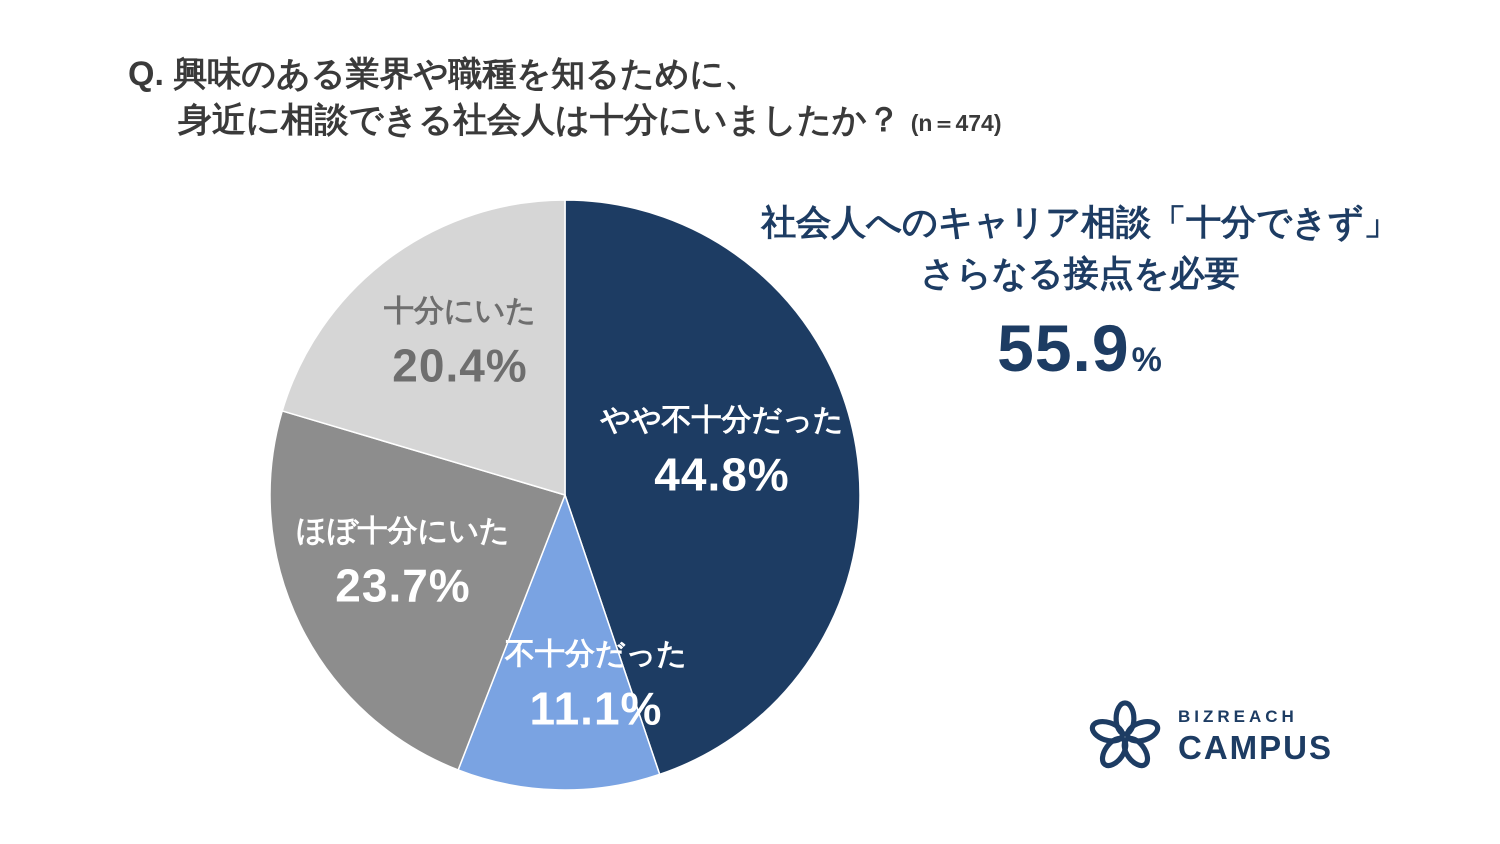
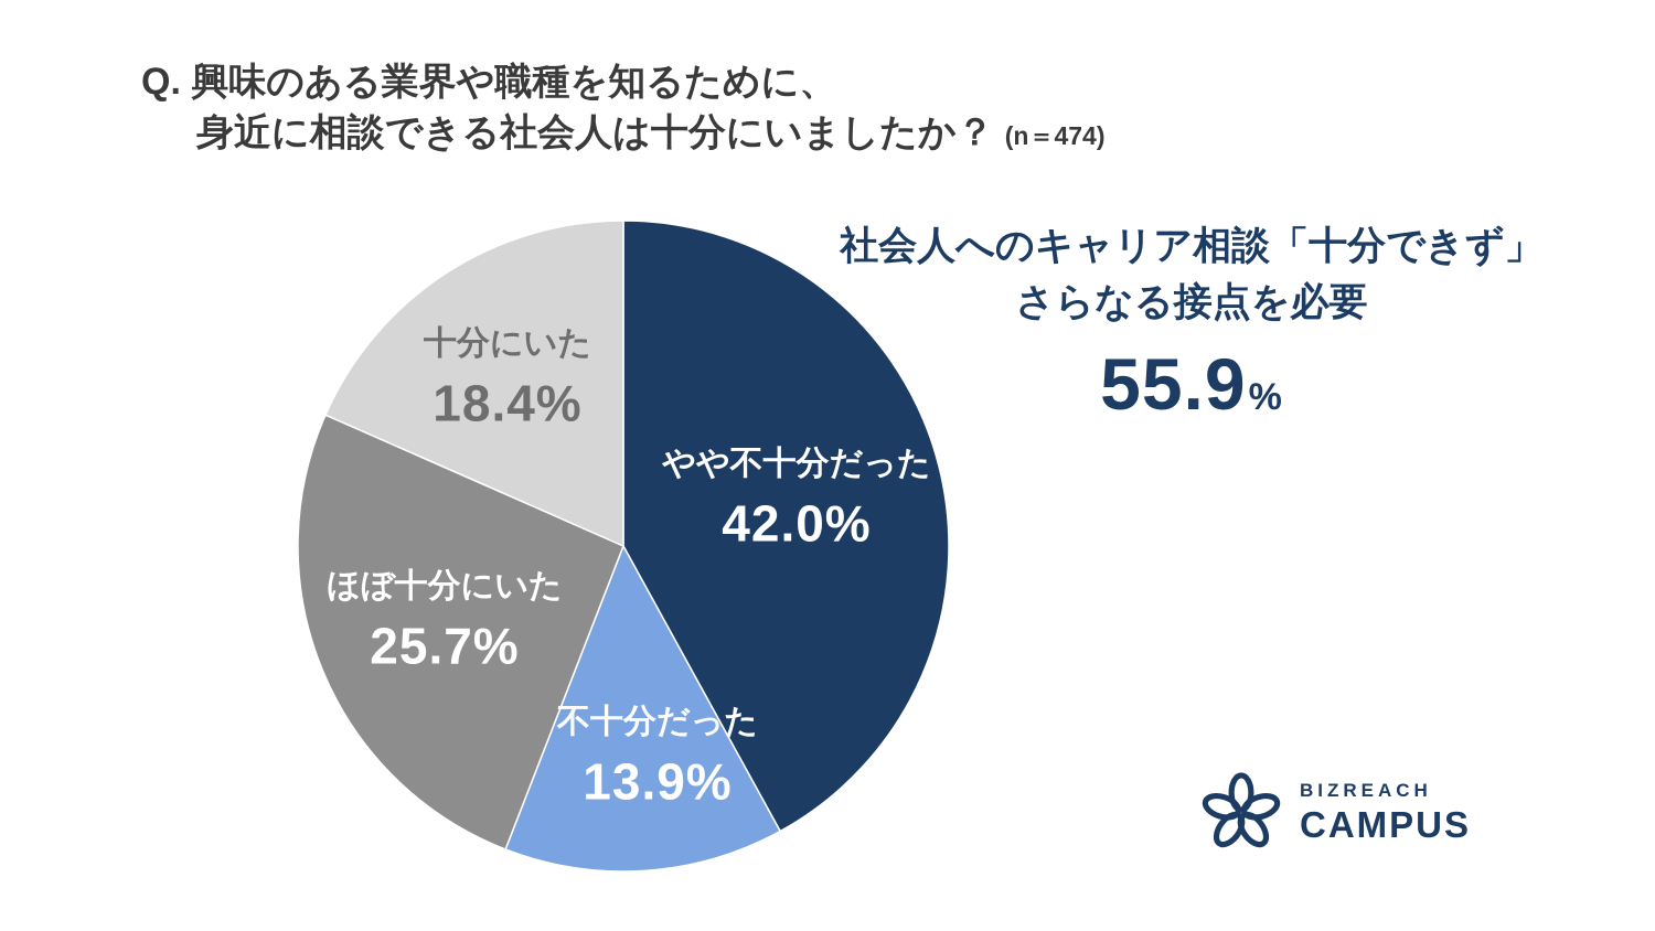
やや不十分だった: 44.8% -> 42.0%
不十分だった: 11.1% -> 13.9%
ほぼ十分にいた: 23.7% -> 25.7%
十分にいた: 20.4% -> 18.4%
